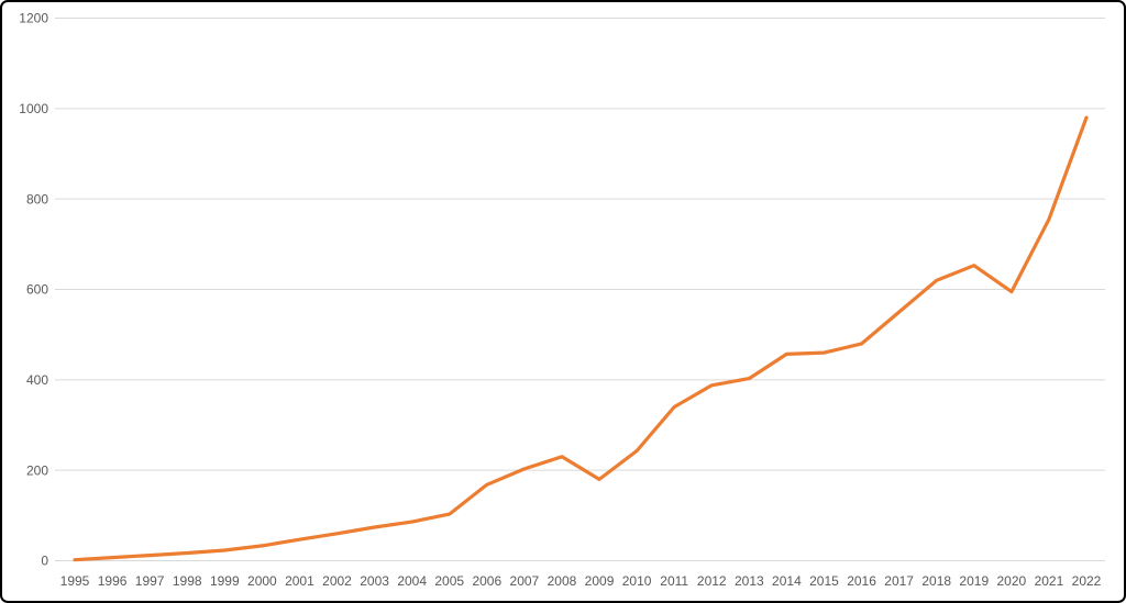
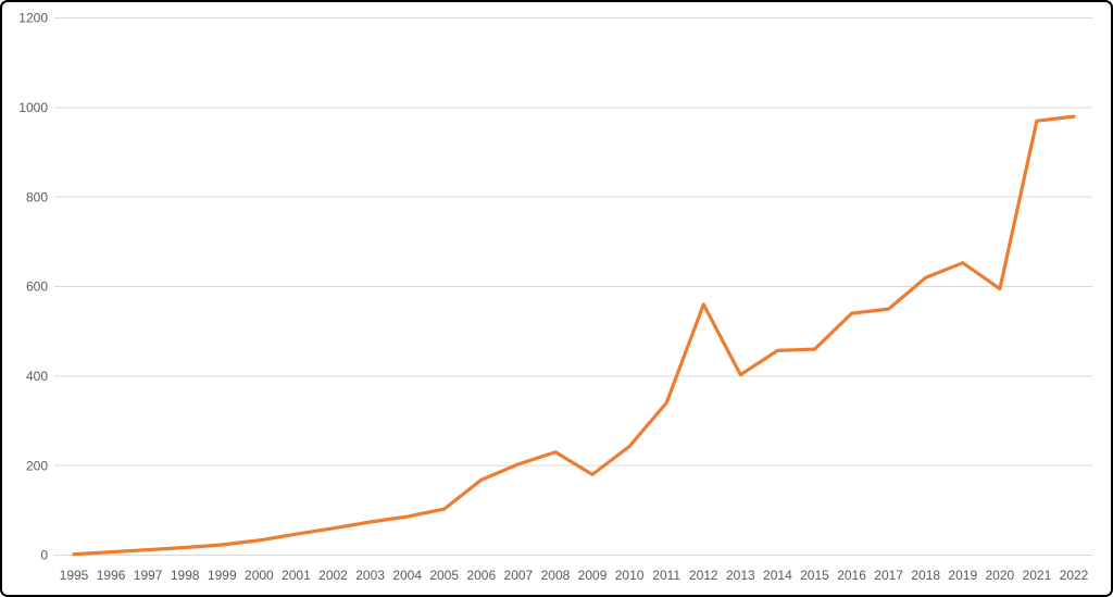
2012: 390 -> 560
2016: 480 -> 540
2021: 760 -> 970
